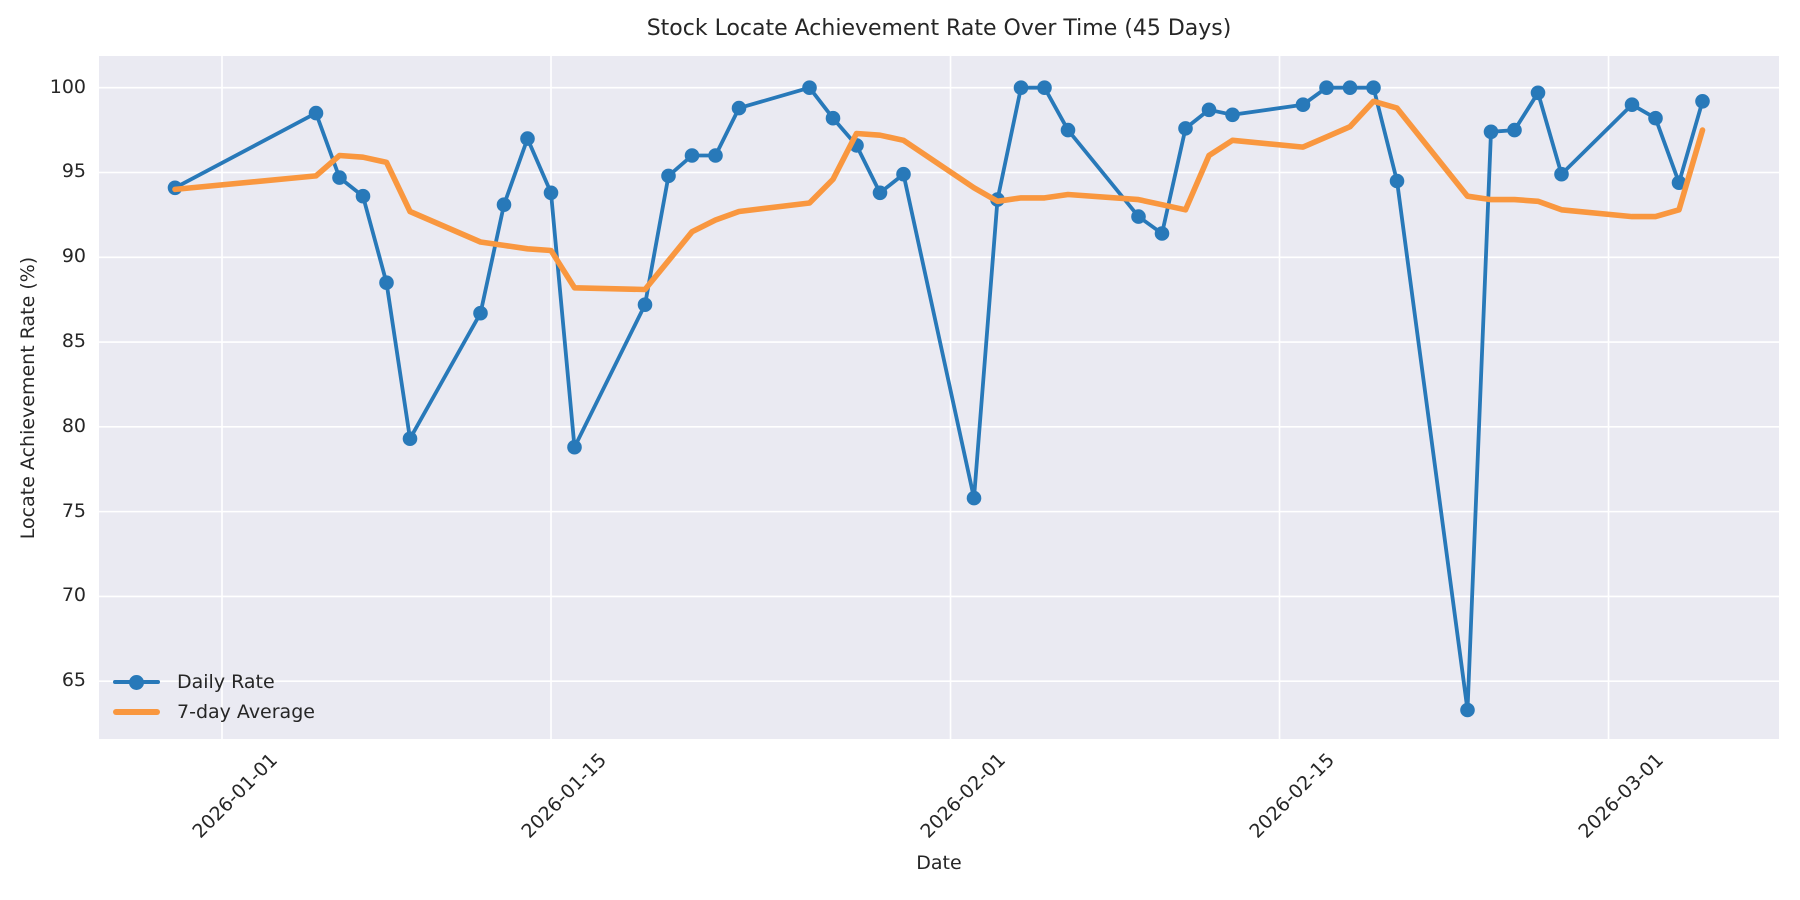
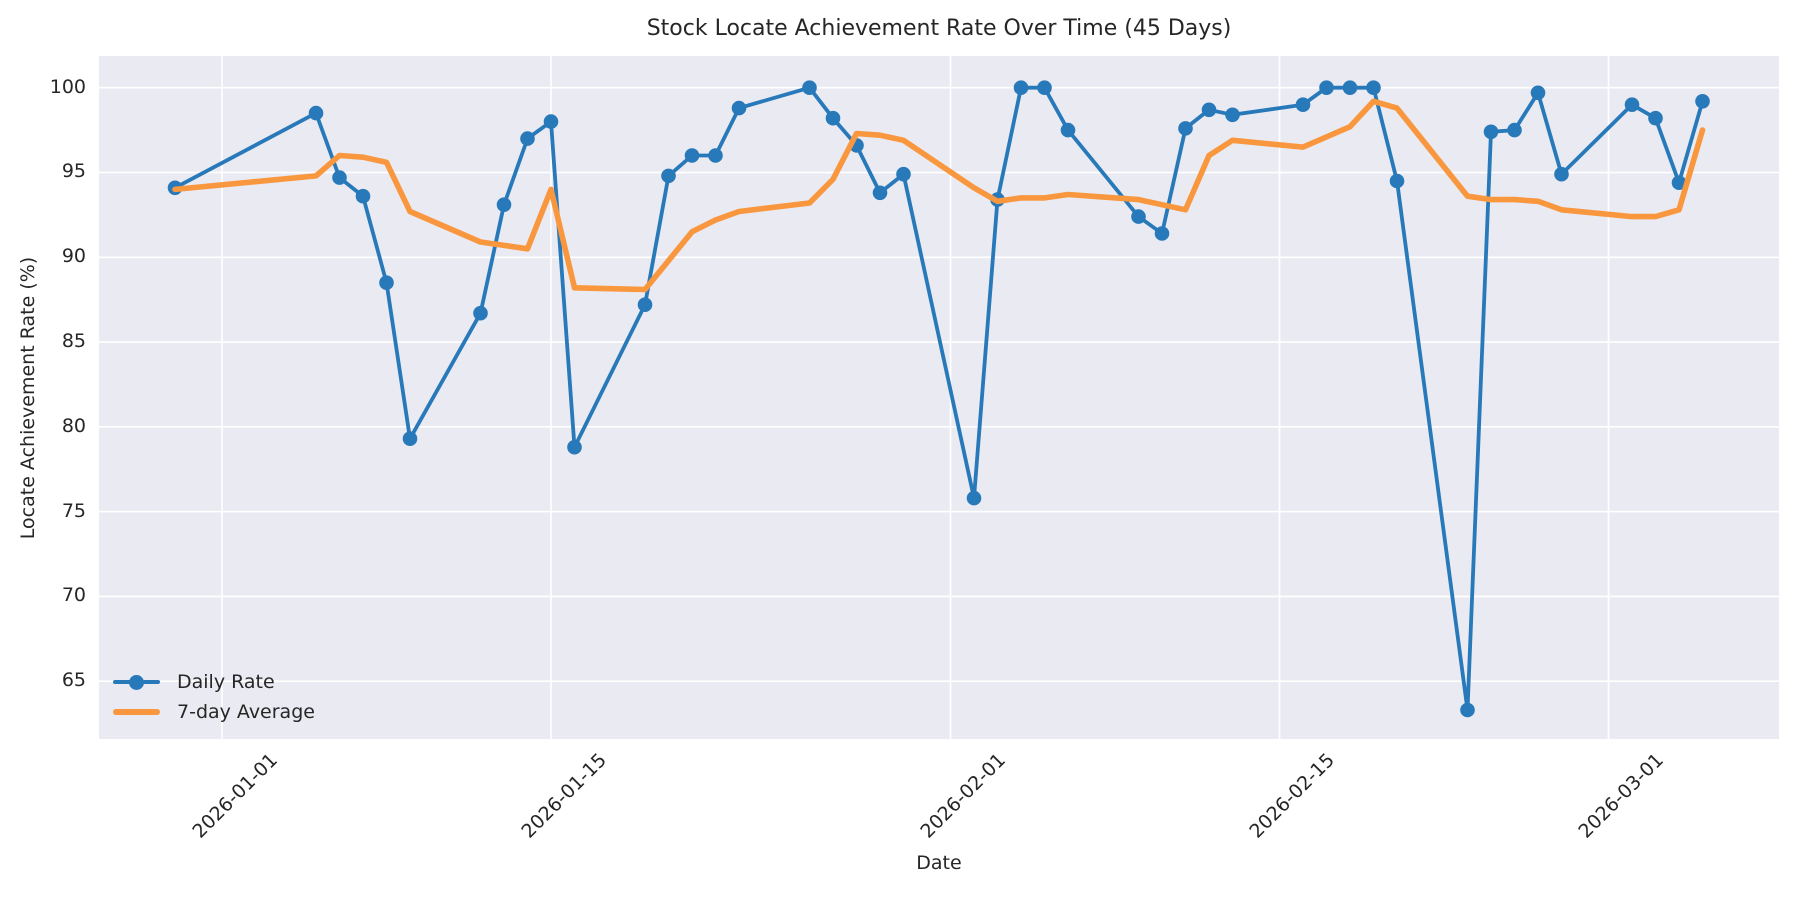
Daily Rate/2026-01-15: 93.8 -> 98.0
7-day Average/2026-01-15: 90.4 -> 94.0
